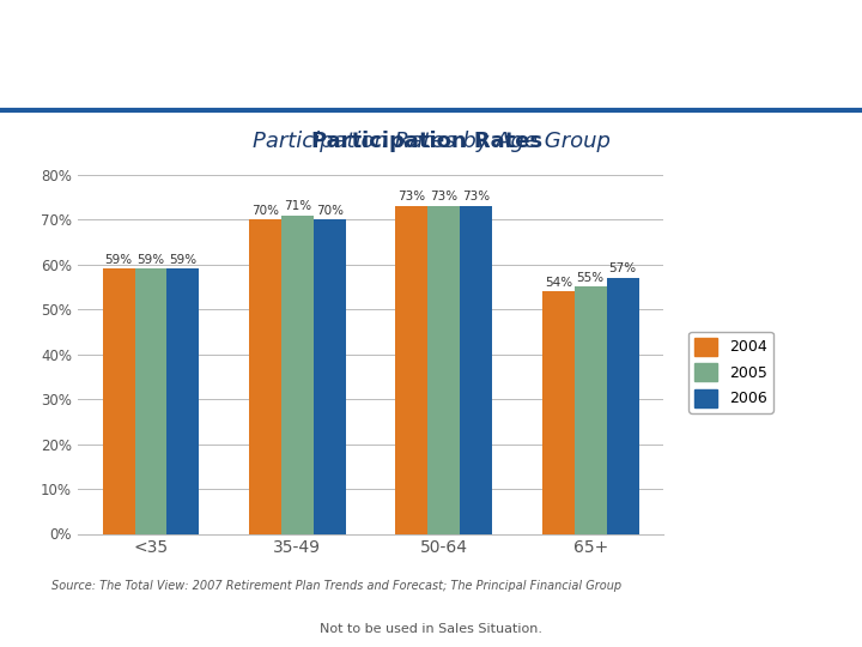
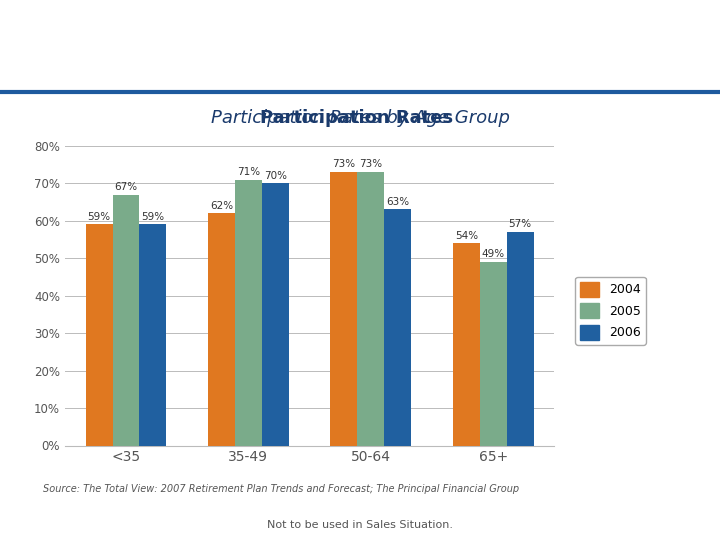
2005/<35: 59% -> 67%
2004/35-49: 70% -> 62%
2006/50-64: 73% -> 63%
2005/65+: 55% -> 49%
